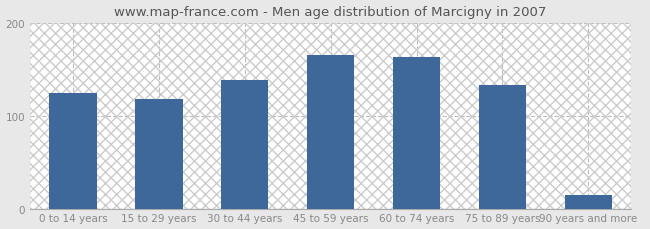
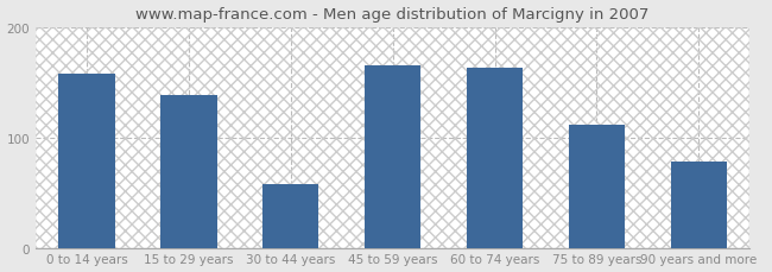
0 to 14 years: 124 -> 158
15 to 29 years: 118 -> 138
30 to 44 years: 138 -> 58
75 to 89 years: 133 -> 112
90 years and more: 15 -> 78
